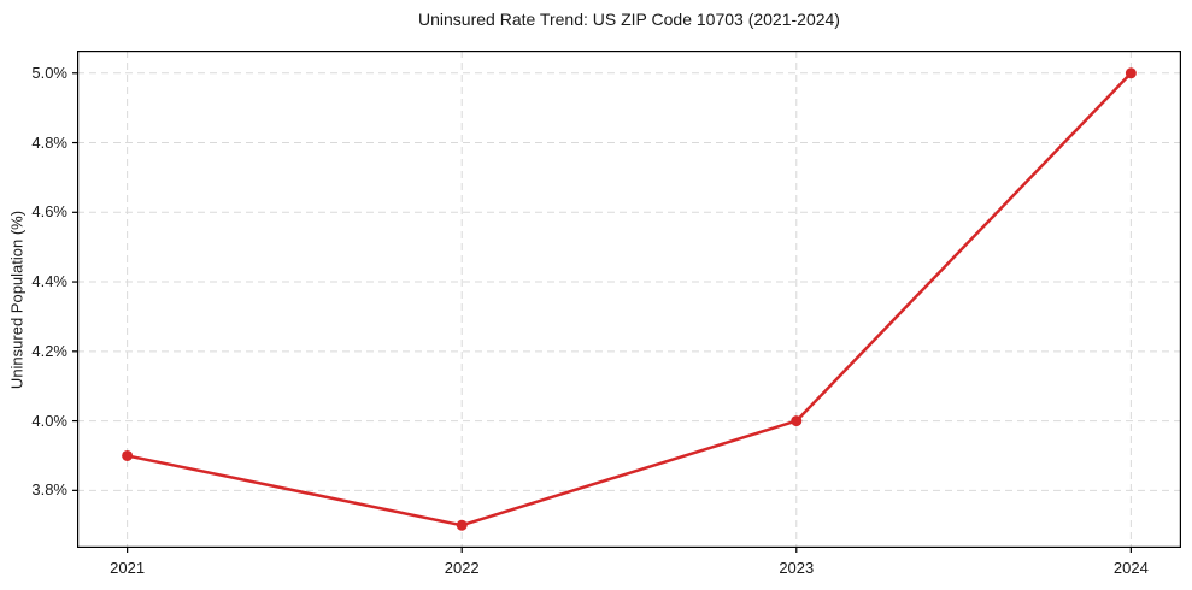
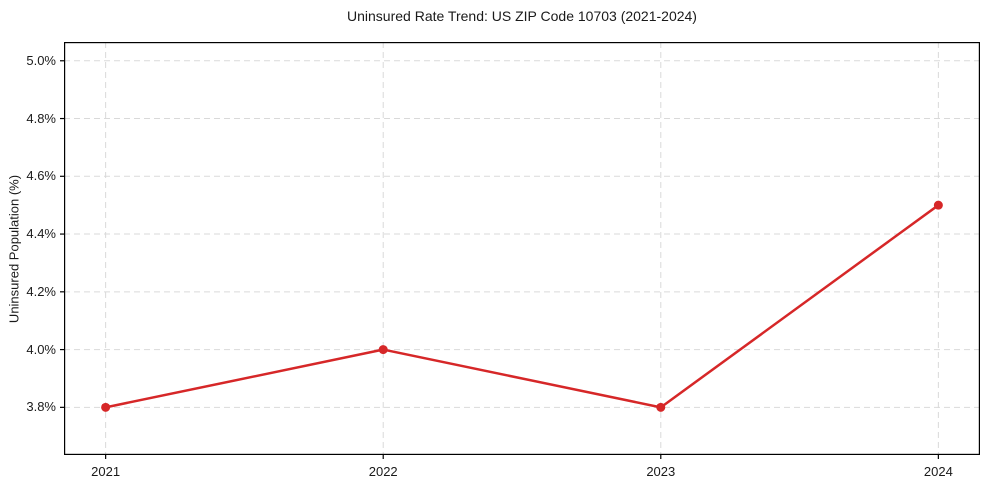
2021: 3.9% -> 3.8%
2022: 3.7% -> 4.0%
2023: 4.0% -> 3.8%
2024: 5.0% -> 4.5%
